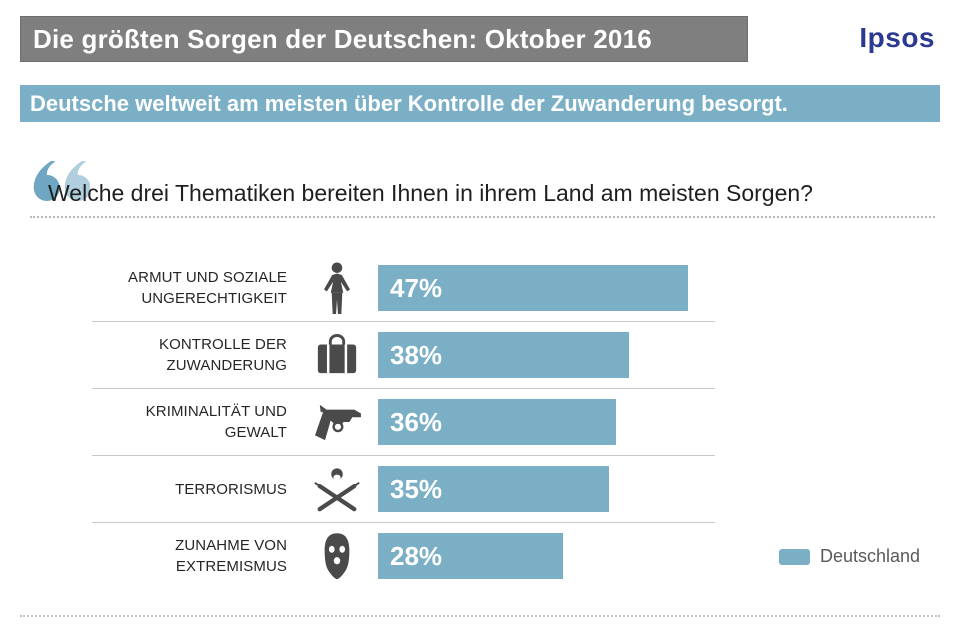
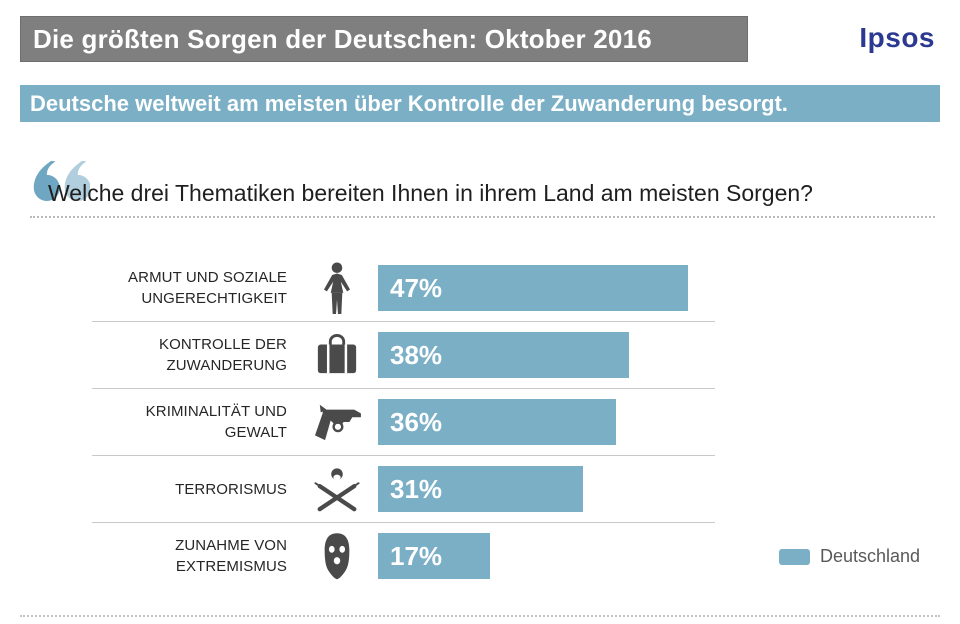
TERRORISMUS: 35% -> 31%
ZUNAHME VON EXTREMISMUS: 28% -> 17%
